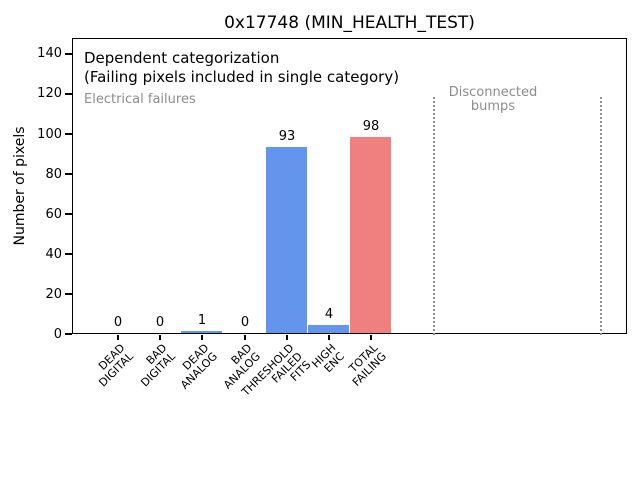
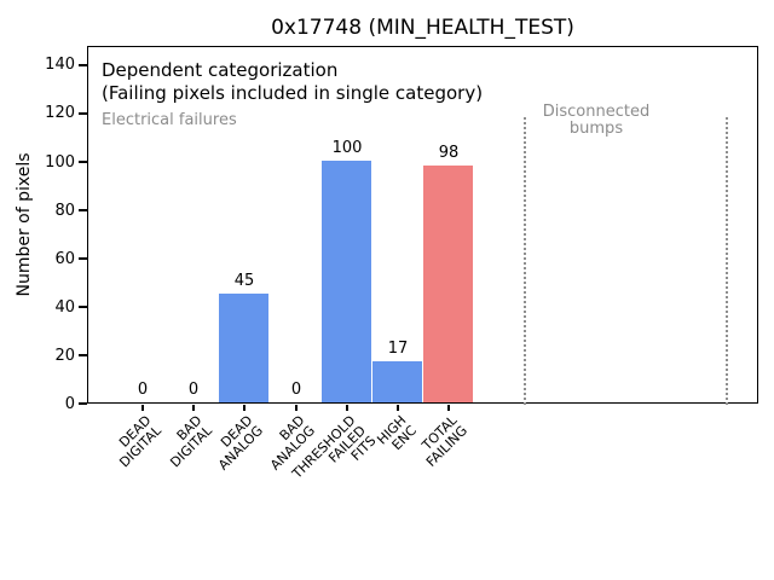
DEAD ANALOG: 1 -> 45
THRESHOLD FAILED FITS: 93 -> 100
HIGH ENC: 4 -> 17
